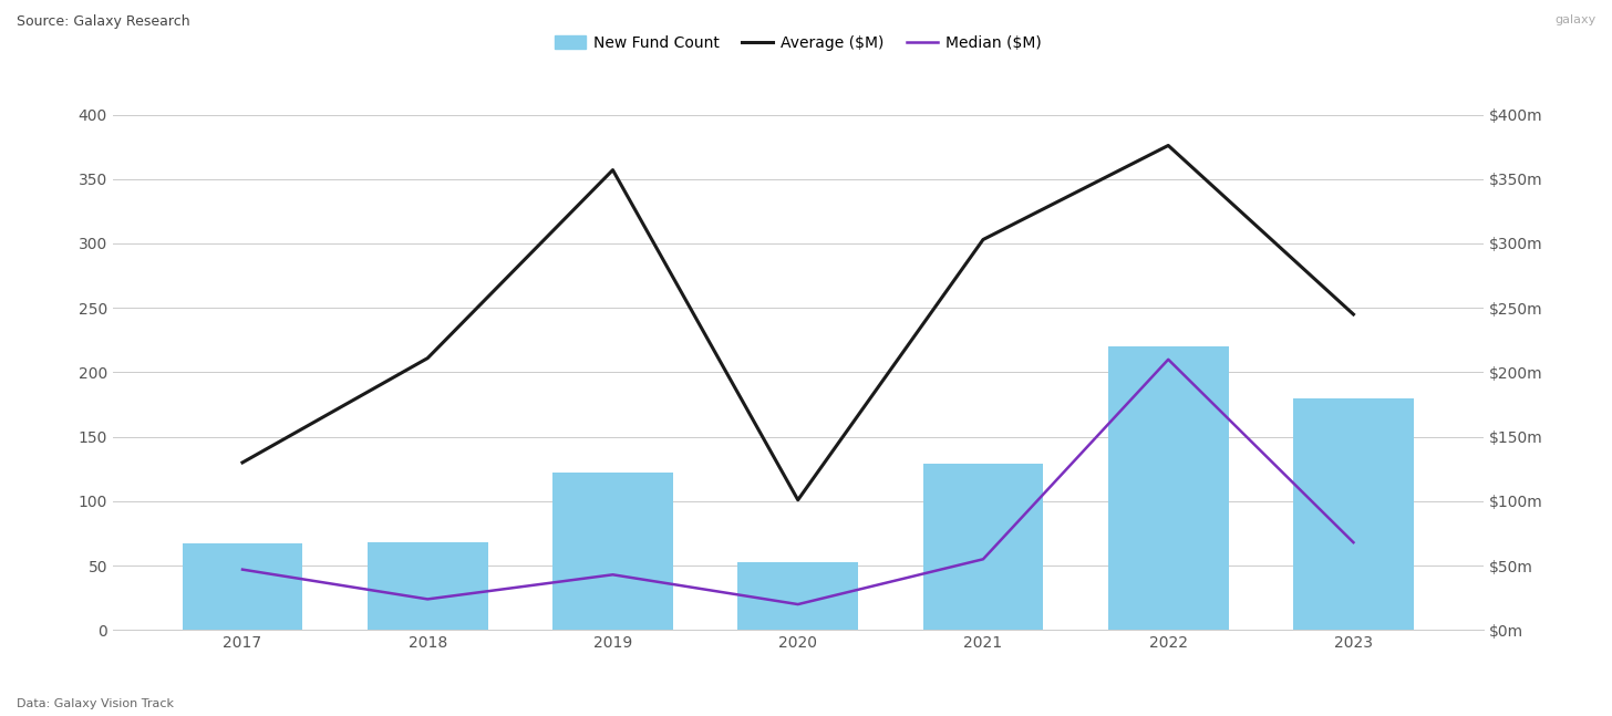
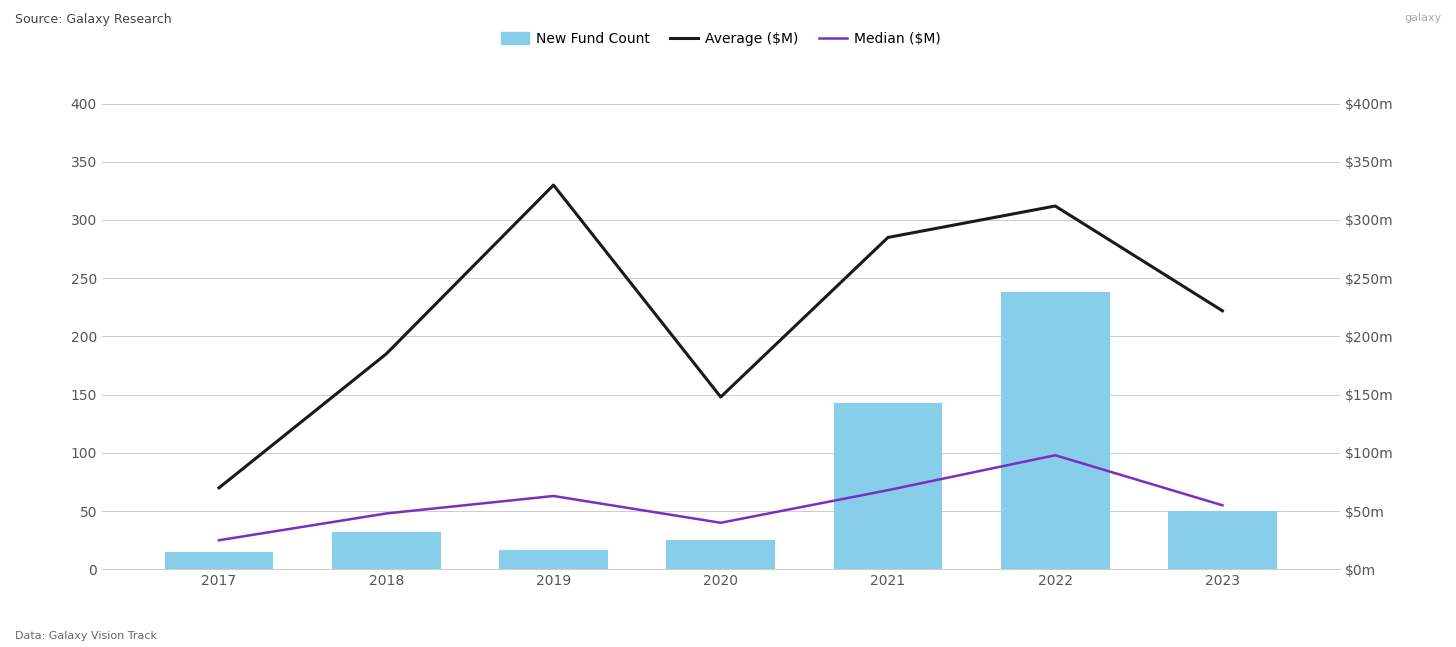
New Fund Count/2017: 67 -> 15
Average ($M)/2017: $130m -> $70m
Median ($M)/2017: $47m -> $25m
New Fund Count/2018: 68 -> 32
Average ($M)/2018: $211m -> $185m
Median ($M)/2018: $24m -> $48m
New Fund Count/2019: 122 -> 17
Average ($M)/2019: $357m -> $330m
Median ($M)/2019: $43m -> $63m
New Fund Count/2020: 53 -> 25
Average ($M)/2020: $101m -> $148m
Median ($M)/2020: $20m -> $40m
New Fund Count/2021: 129 -> 143
Average ($M)/2021: $303m -> $285m
Median ($M)/2021: $55m -> $68m
New Fund Count/2022: 220 -> 238
Average ($M)/2022: $376m -> $312m
Median ($M)/2022: $210m -> $98m
New Fund Count/2023: 180 -> 50
Average ($M)/2023: $245m -> $222m
Median ($M)/2023: $68m -> $55m
